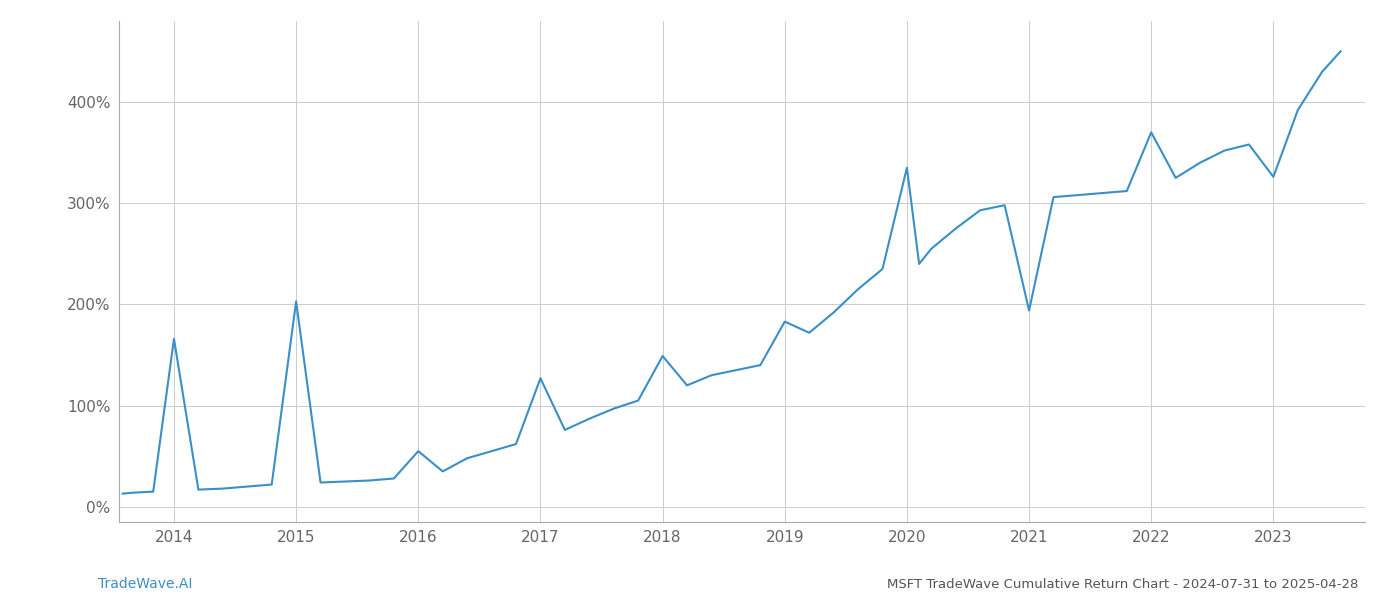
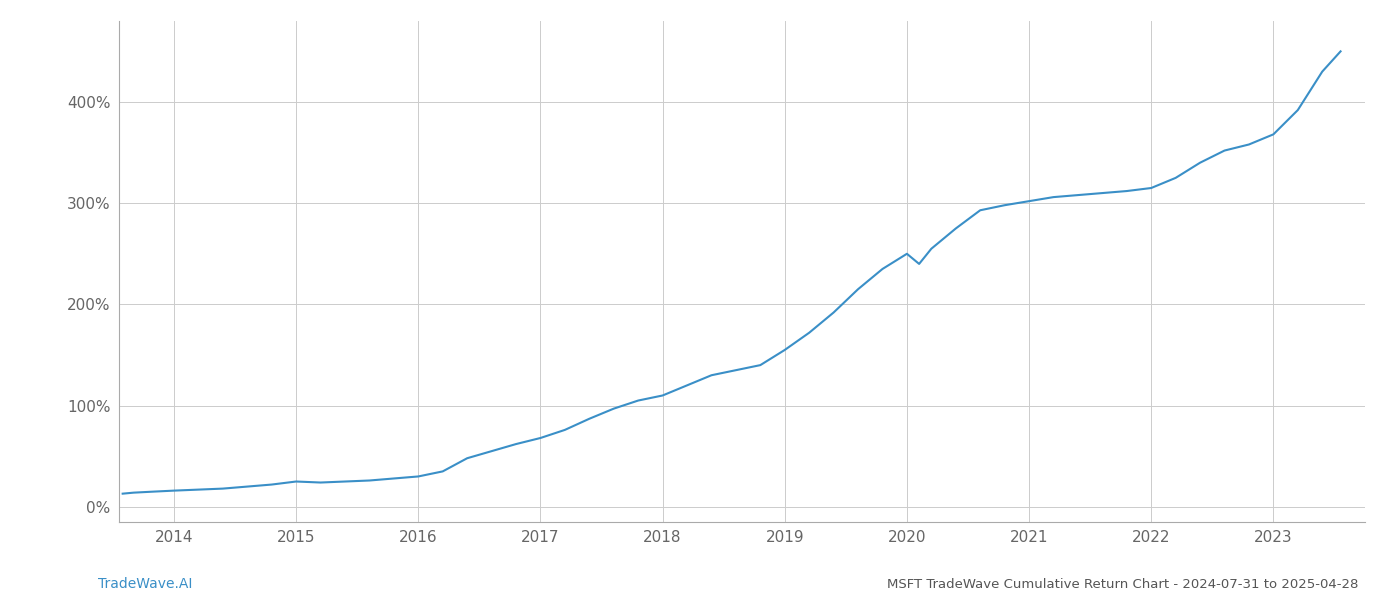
2014: 166% -> 16%
2015: 203% -> 25%
2016: 55% -> 30%
2017: 127% -> 68%
2018: 149% -> 110%
2019: 183% -> 155%
2020: 335% -> 250%
2021: 194% -> 302%
2022: 370% -> 315%
2023: 326% -> 368%
